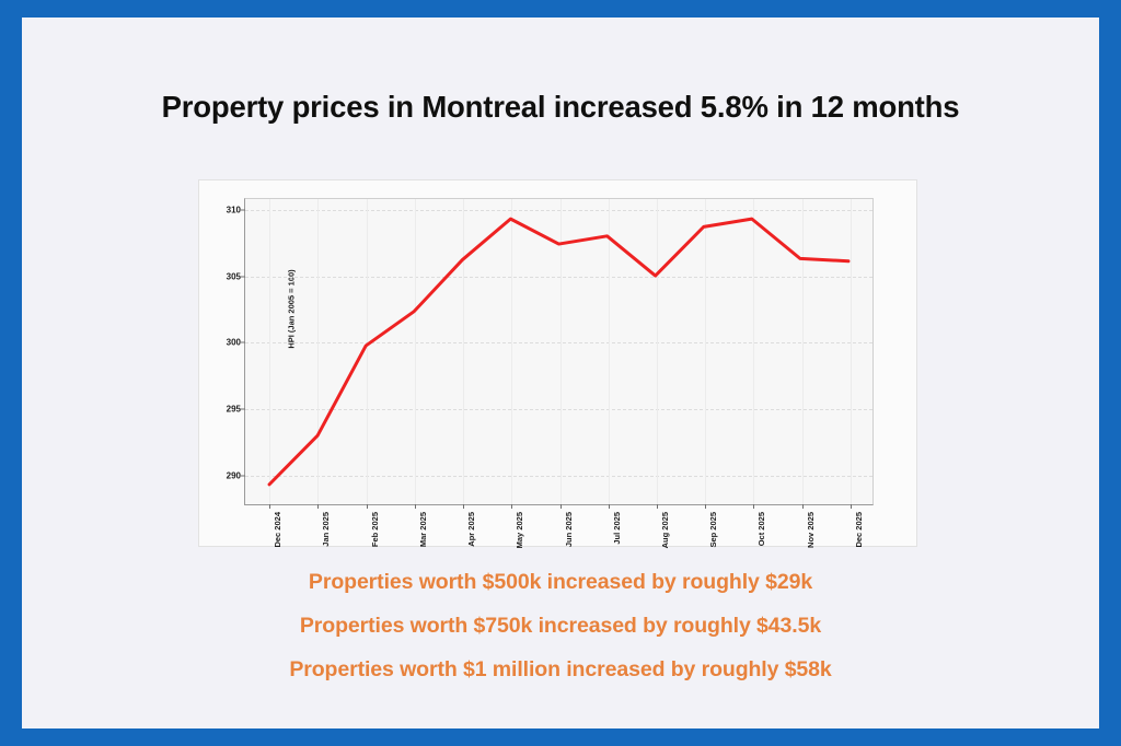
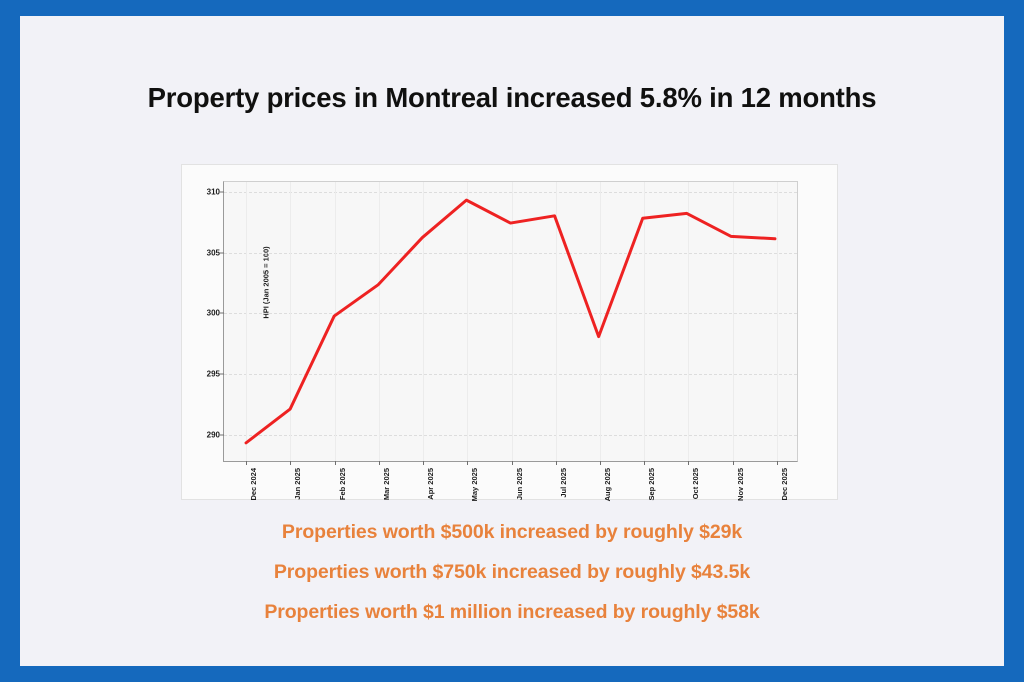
Jan 2025: 292.9 -> 292.0
Aug 2025: 305.0 -> 298.0
Sep 2025: 308.7 -> 307.8
Oct 2025: 309.3 -> 308.2
